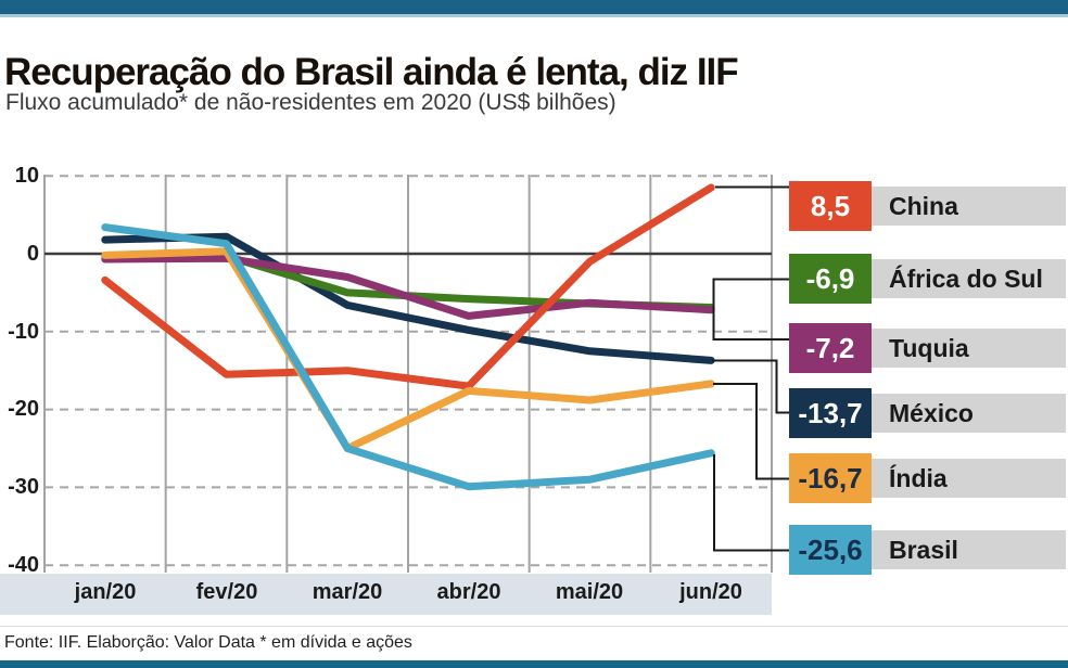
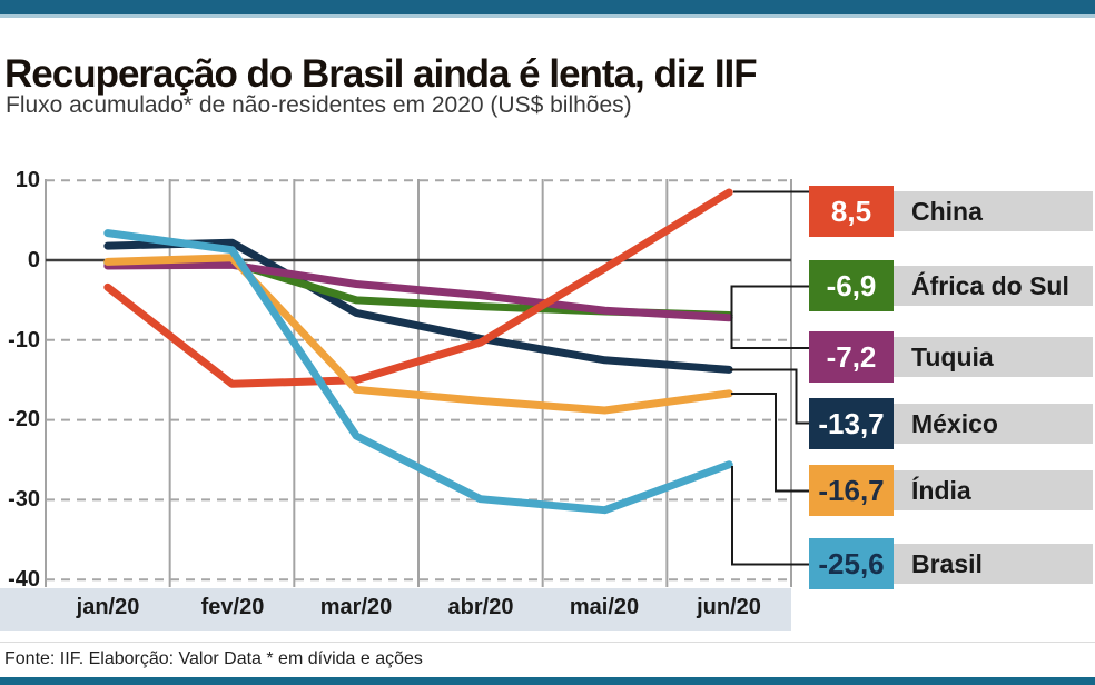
Índia/mar/20: -25 -> -16
Brasil/mar/20: -25 -> -22
China/abr/20: -17 -> -10
Tuquia/abr/20: -8 -> -4
Brasil/mai/20: -29 -> -31
